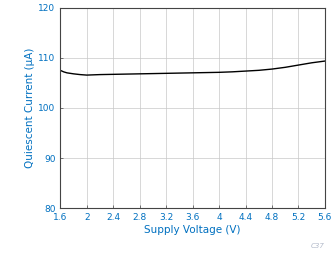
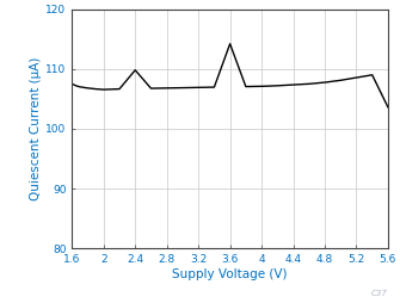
2.4: 106.7 -> 109.8
3.6: 107.0 -> 114.2
5.6: 109.3 -> 103.6
